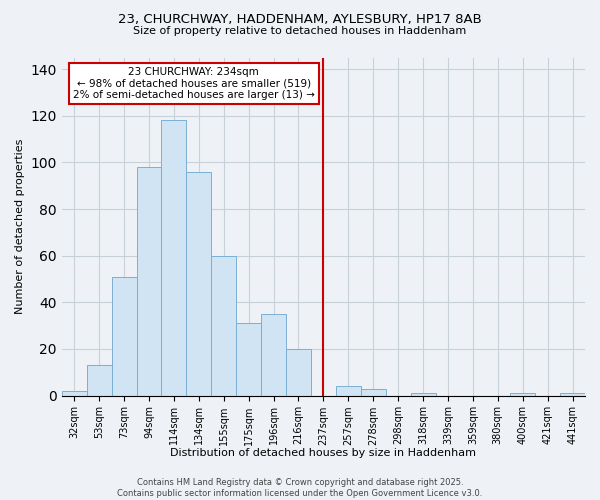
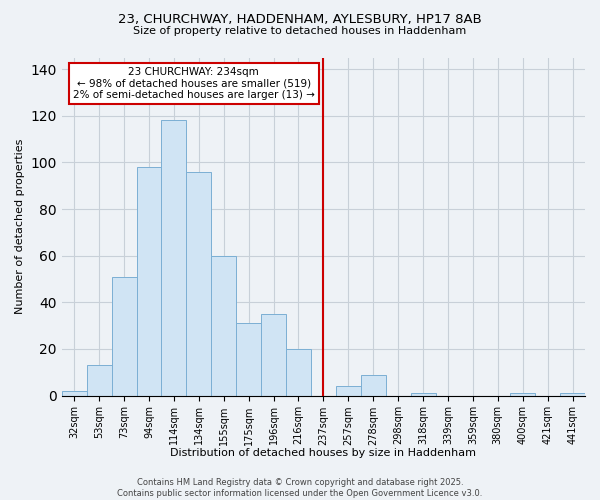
278sqm: 3 -> 9
